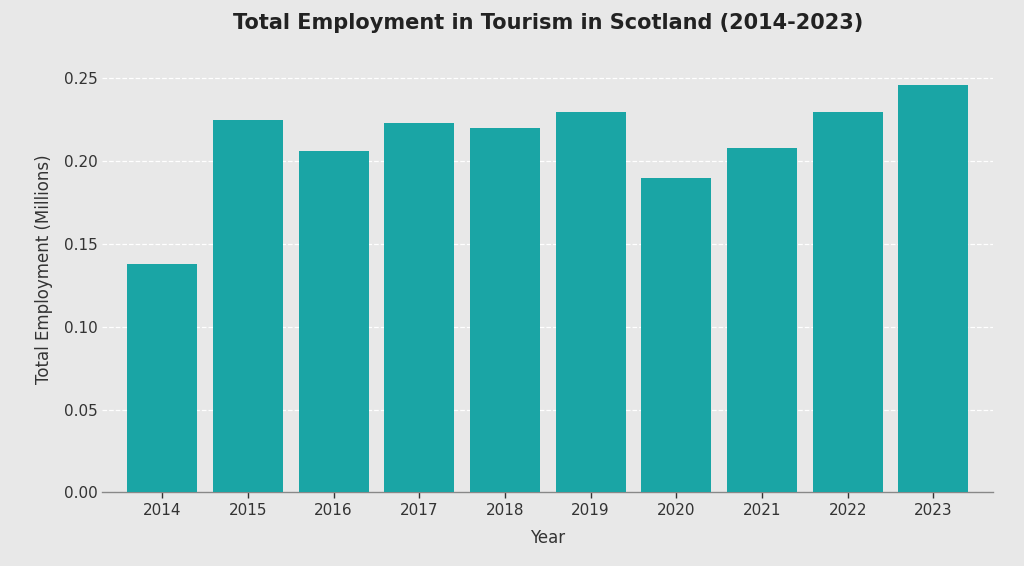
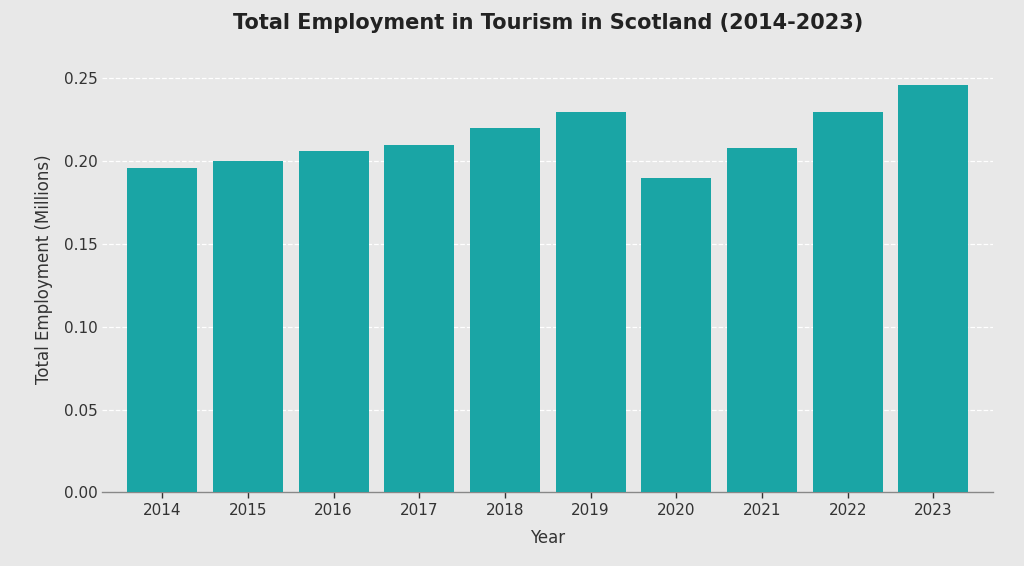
2014: 0.138 -> 0.196
2015: 0.225 -> 0.200
2017: 0.223 -> 0.210
